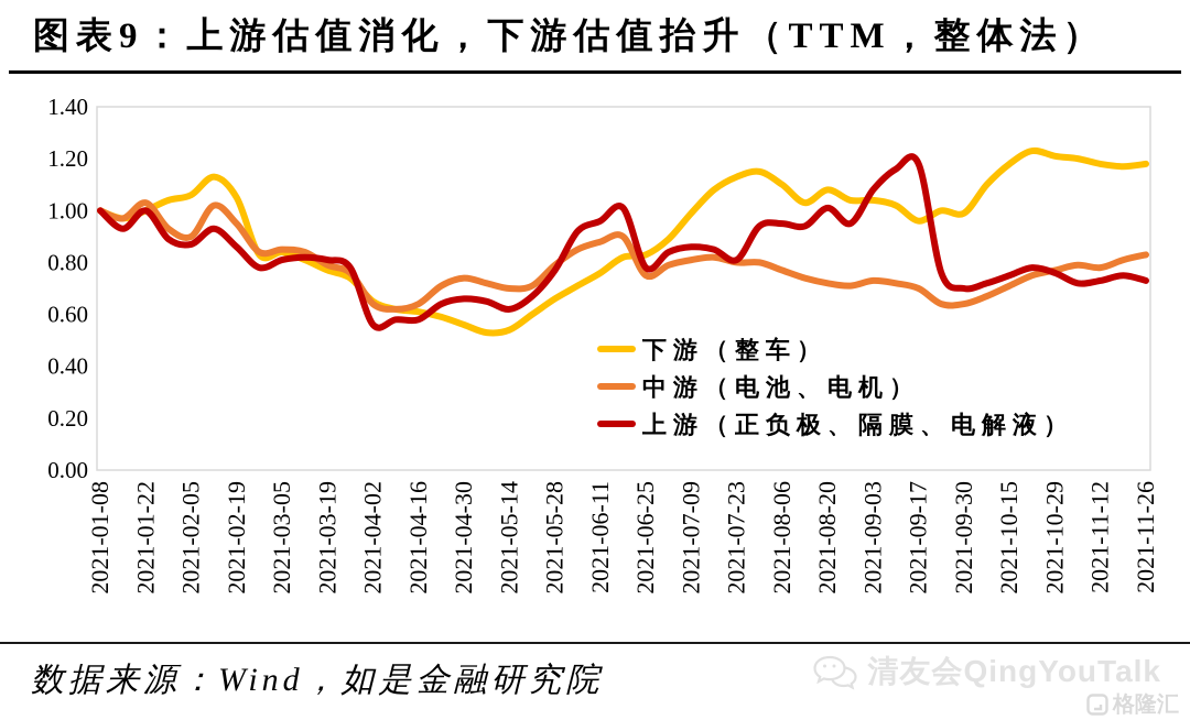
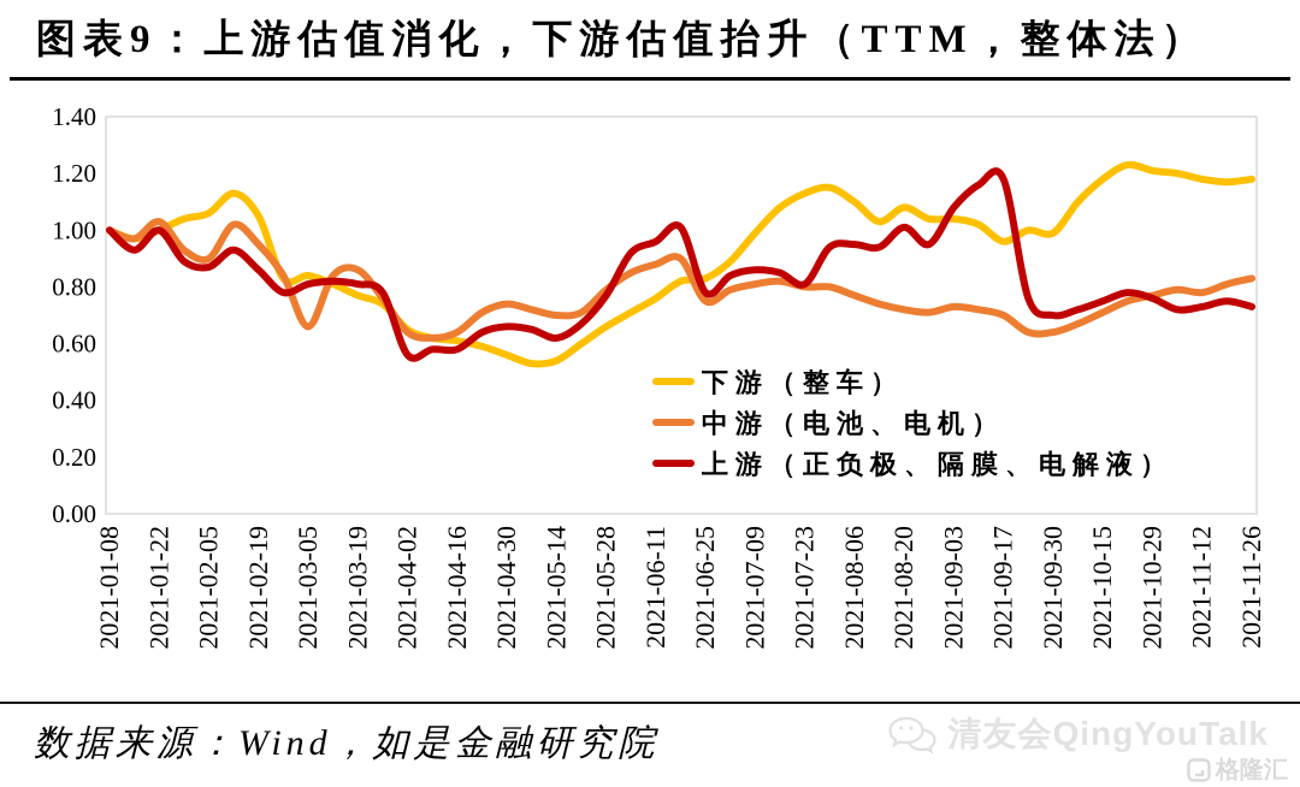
中游（电池、电机）/2021-03-05: 0.85 -> 0.66
中游（电池、电机）/2021-03-19: 0.79 -> 0.86
